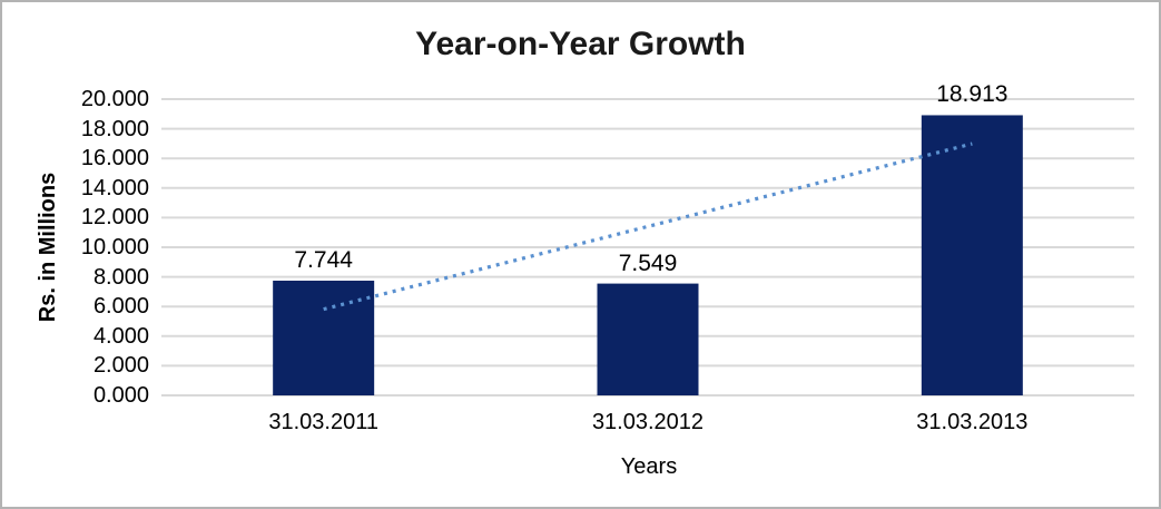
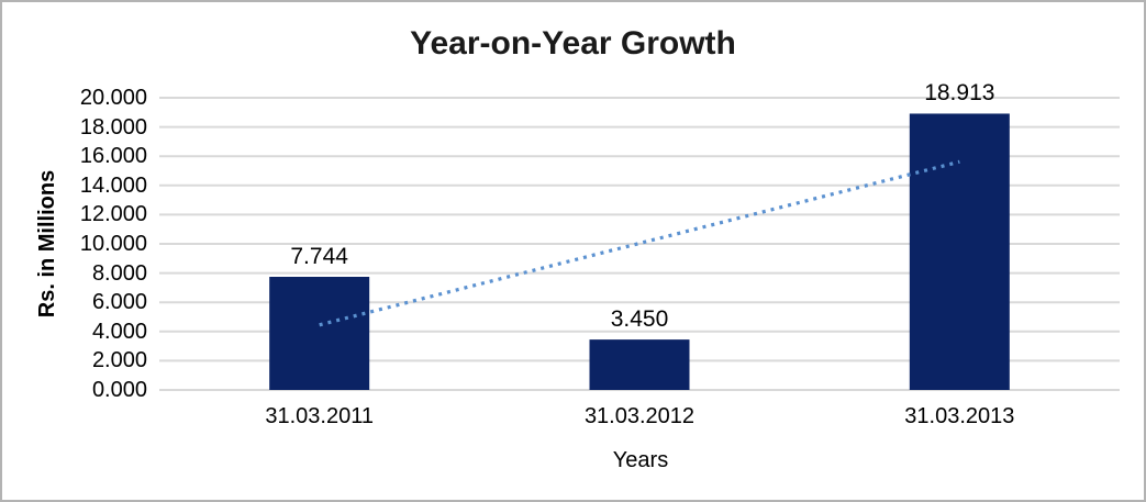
31.03.2012: 7.549 -> 3.450
